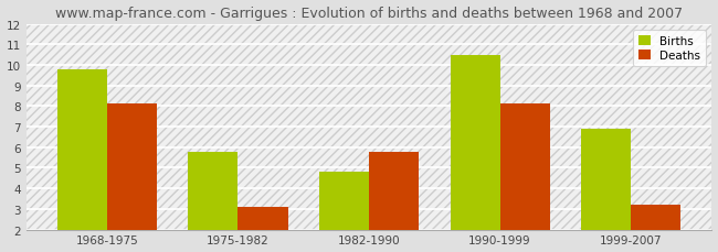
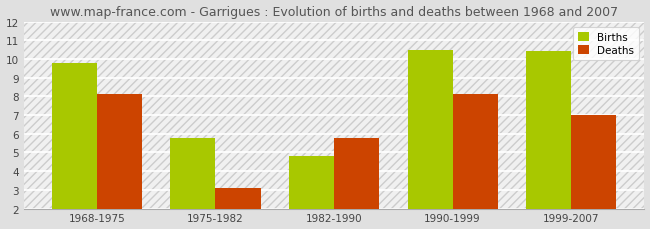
Births/1999-2007: 6.9 -> 10.4
Deaths/1999-2007: 3.2 -> 7.0
